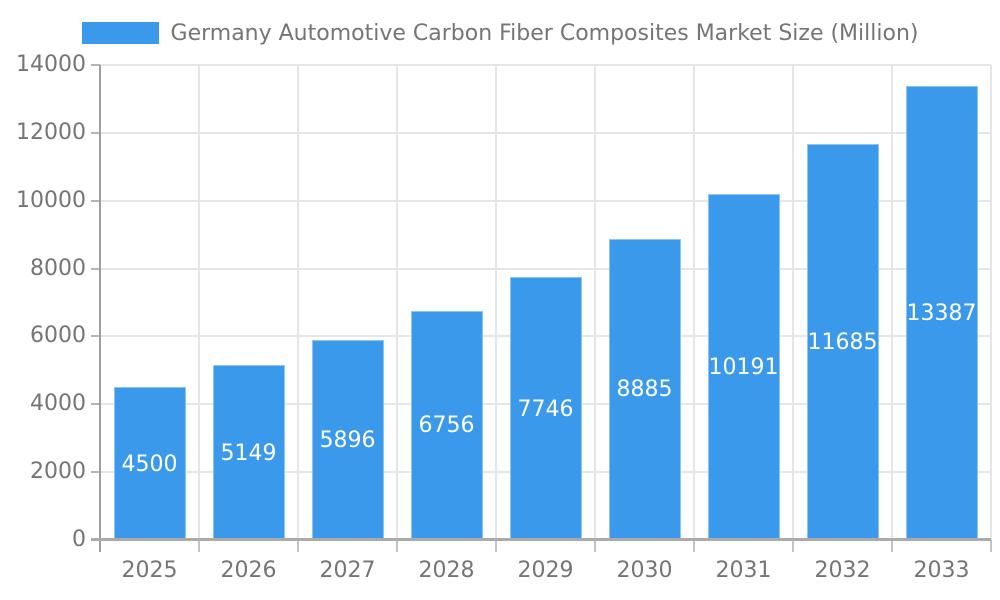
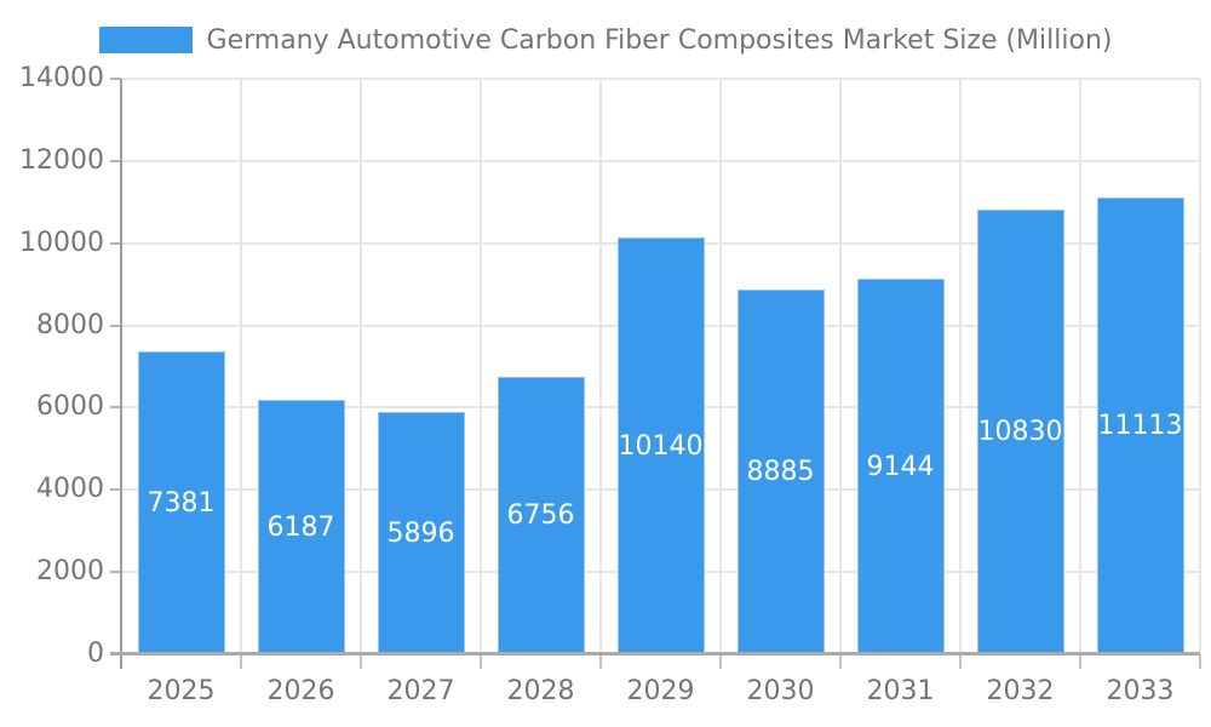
2025: 4500 -> 7381
2026: 5149 -> 6187
2029: 7746 -> 10140
2031: 10191 -> 9144
2032: 11685 -> 10830
2033: 13387 -> 11113
